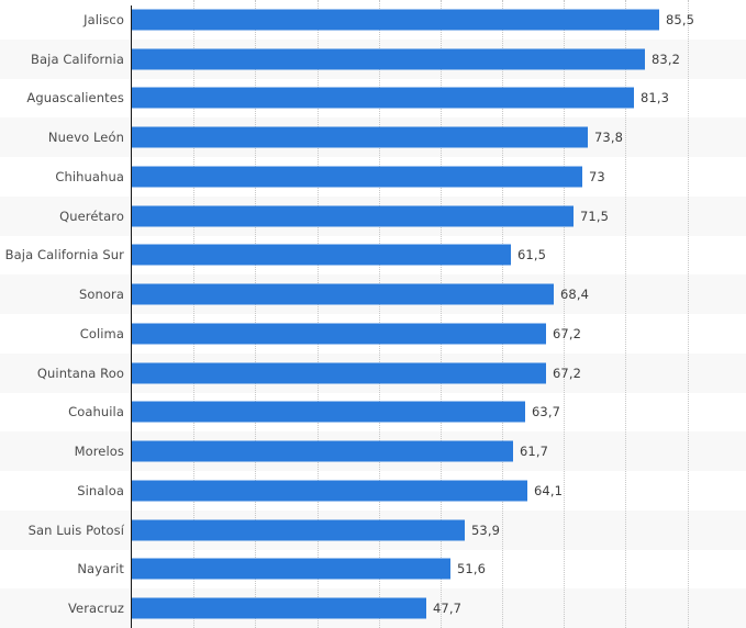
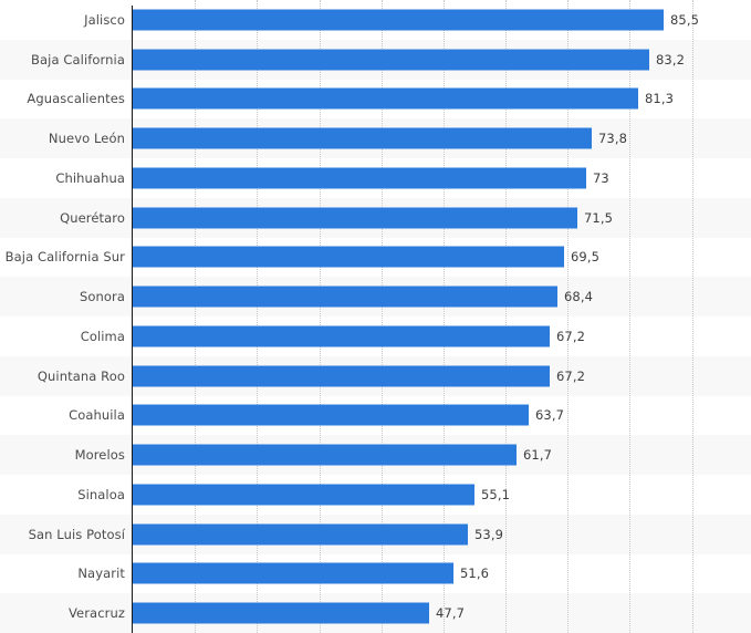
Baja California Sur: 61,5 -> 69,5
Sinaloa: 64,1 -> 55,1
